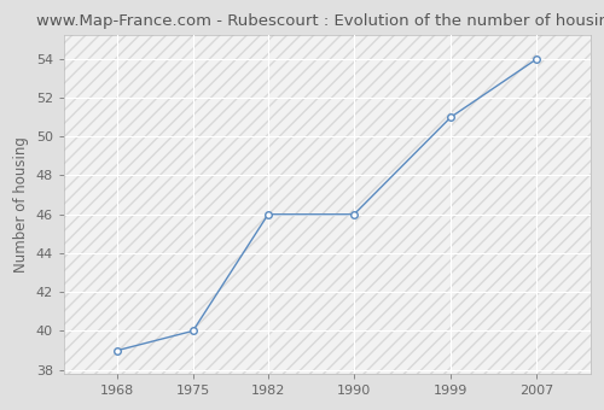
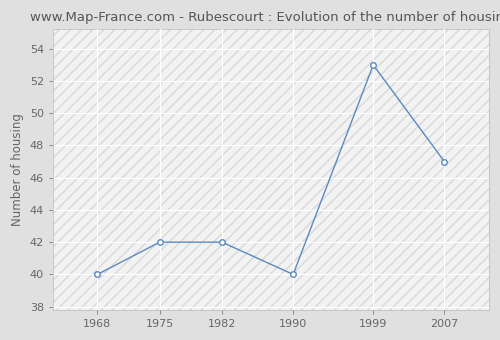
1968: 39 -> 40
1975: 40 -> 42
1982: 46 -> 42
1990: 46 -> 40
1999: 51 -> 53
2007: 54 -> 47
